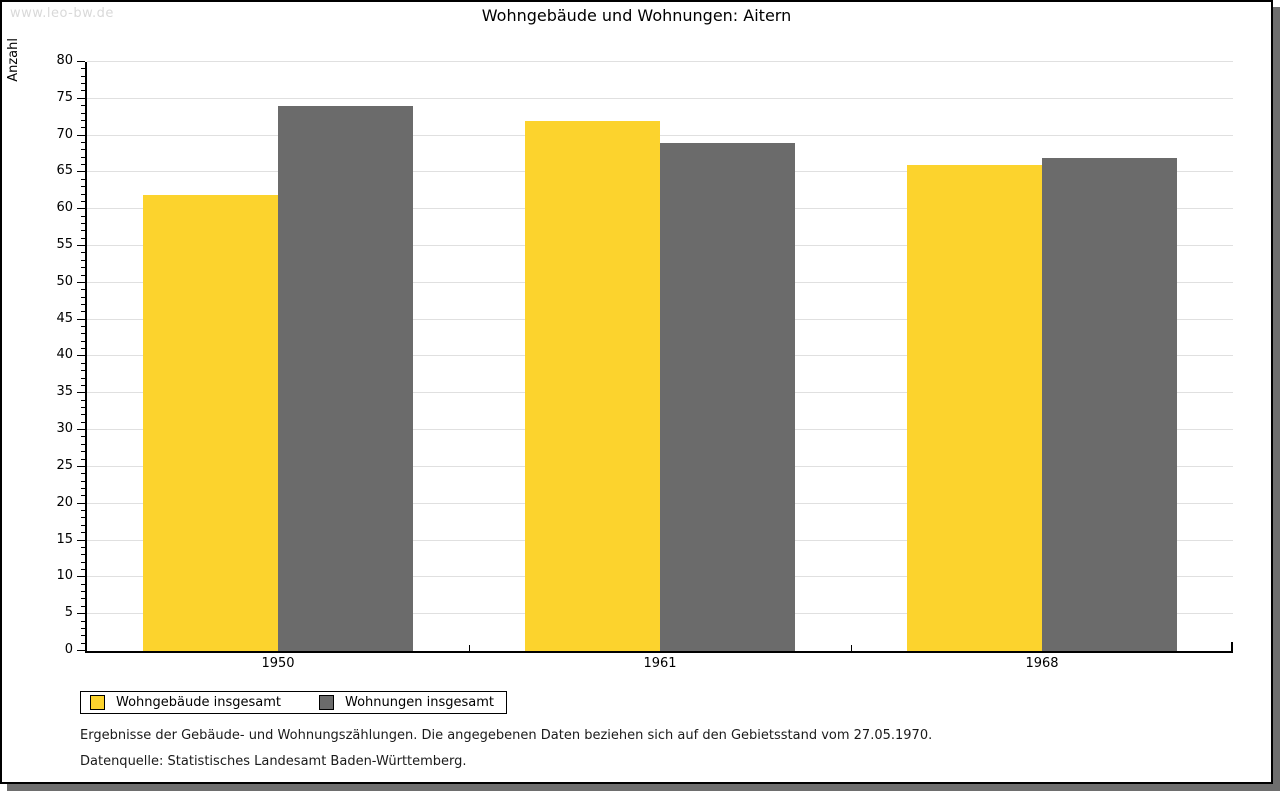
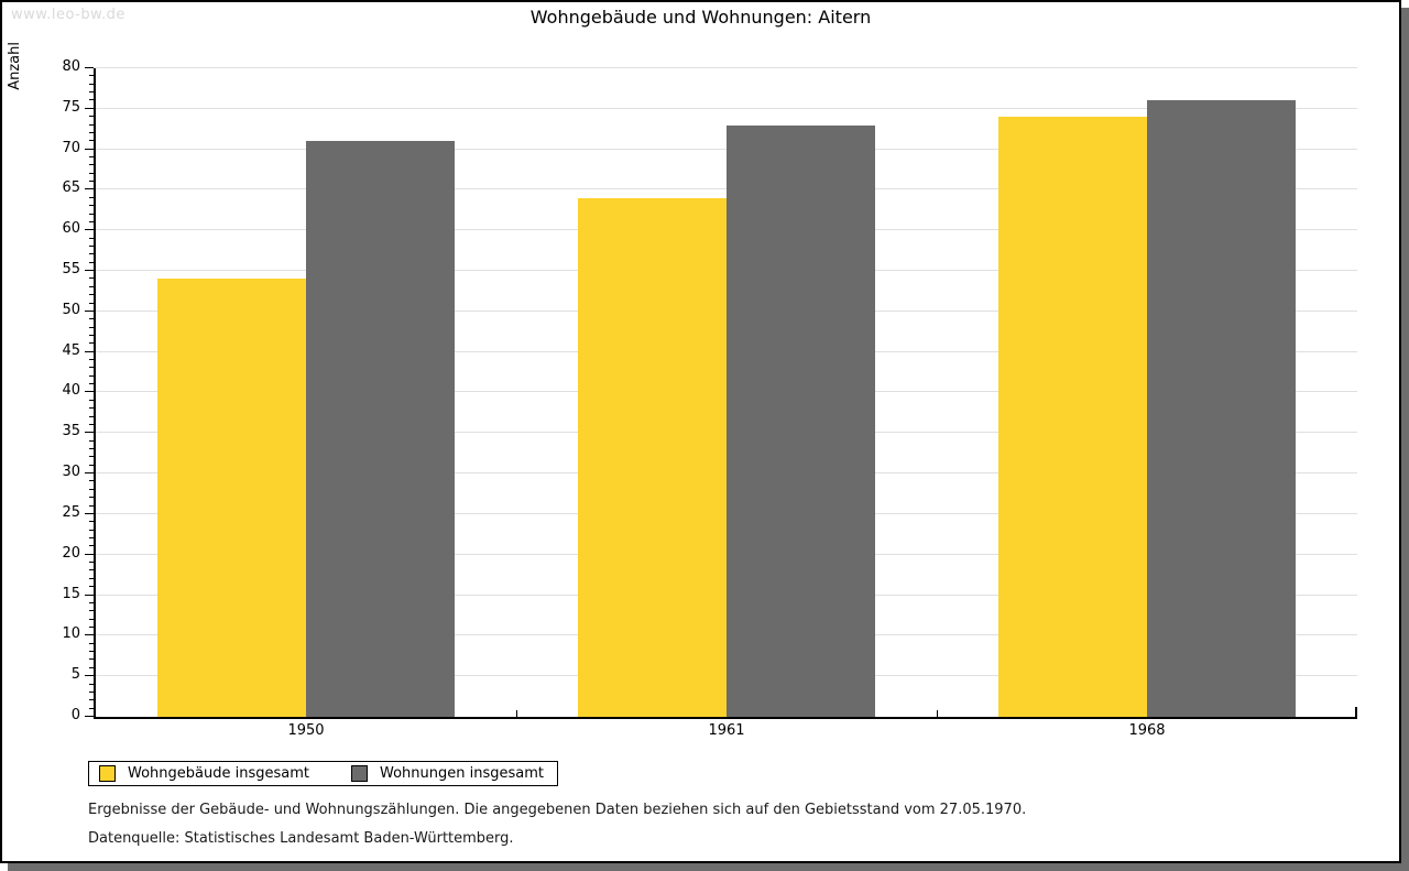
Wohngebäude insgesamt/1950: 62 -> 54
Wohnungen insgesamt/1950: 74 -> 71
Wohngebäude insgesamt/1961: 72 -> 64
Wohnungen insgesamt/1961: 69 -> 73
Wohngebäude insgesamt/1968: 66 -> 74
Wohnungen insgesamt/1968: 67 -> 76
